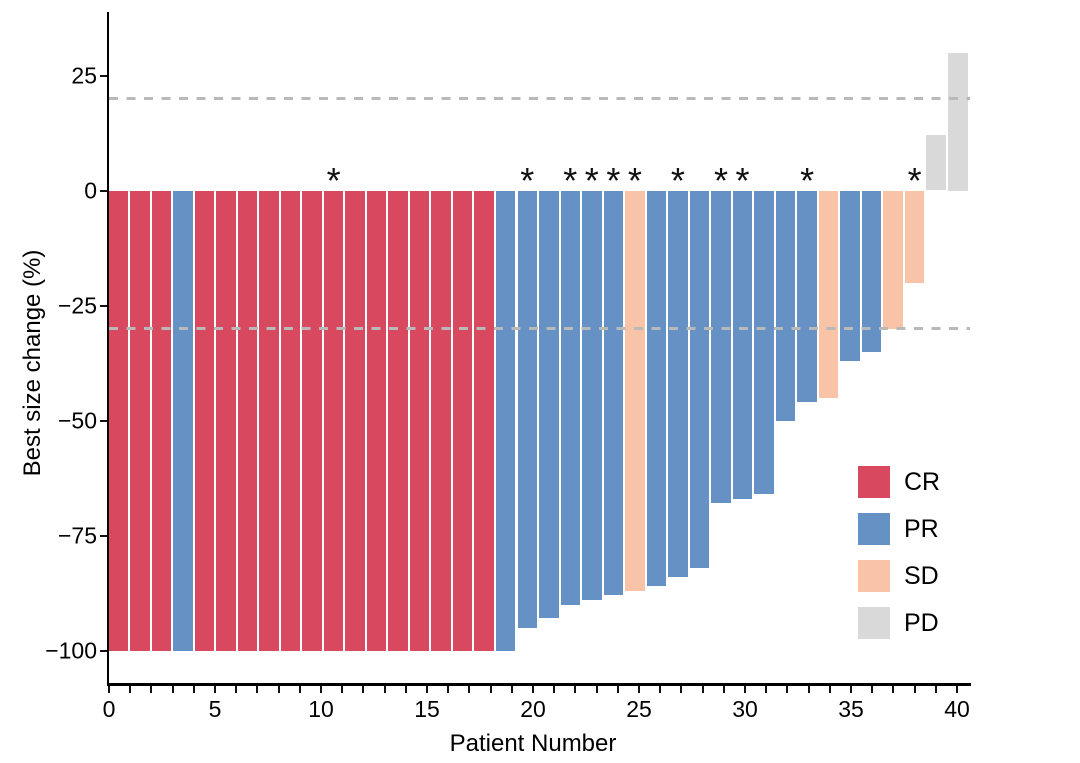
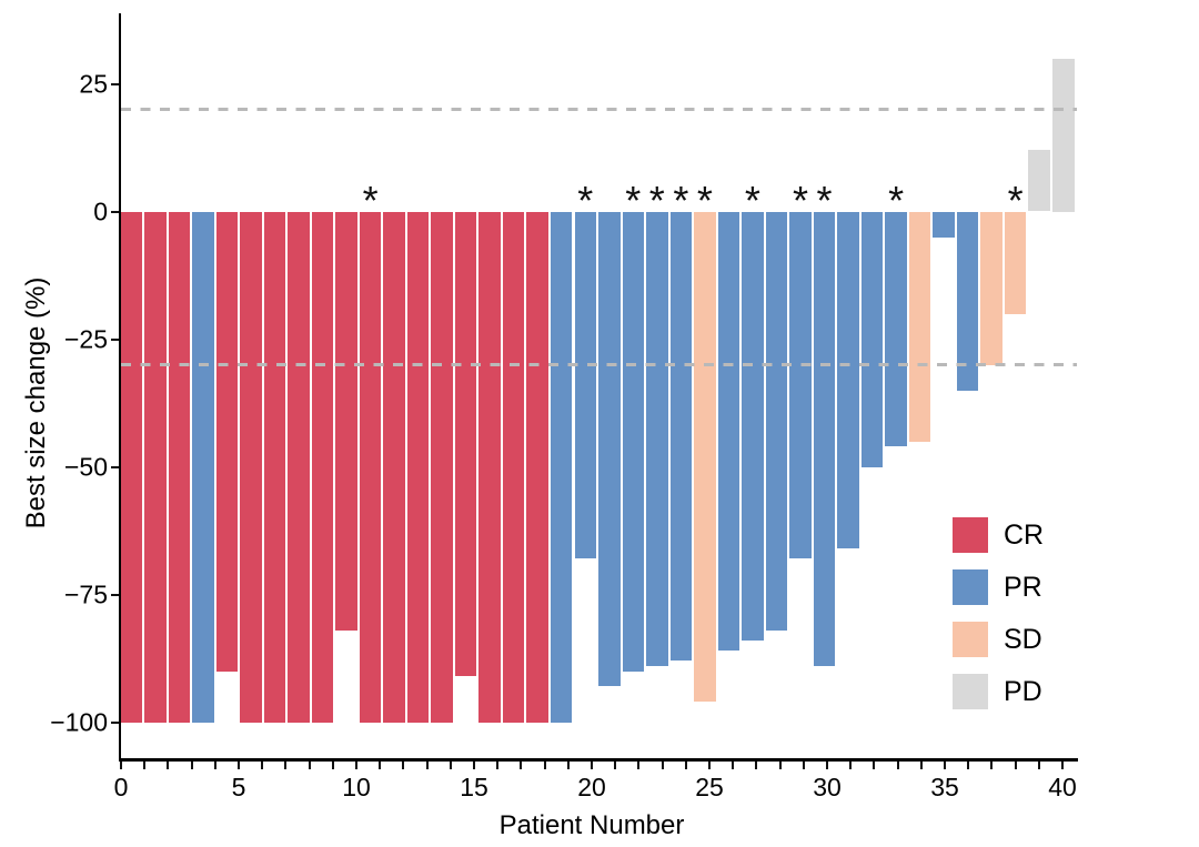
5: -100 -> -90
10: -100 -> -82
15: -100 -> -91
20: -95 -> -68
25: -87 -> -96
30: -67 -> -89
35: -37 -> -5
